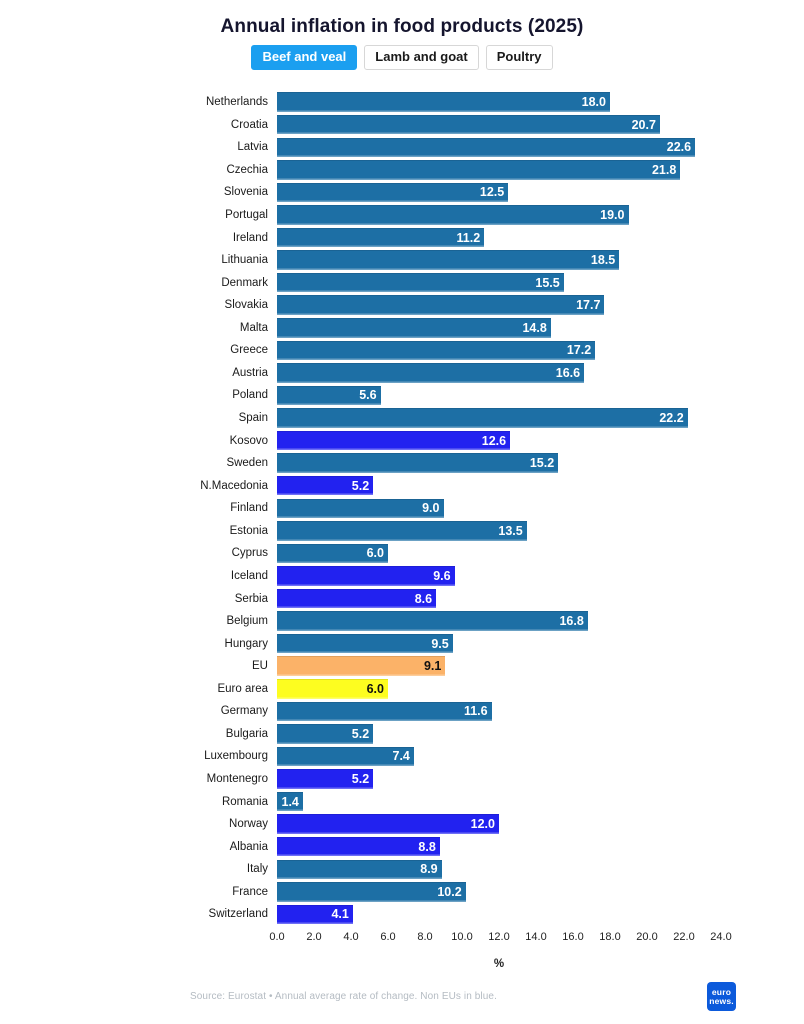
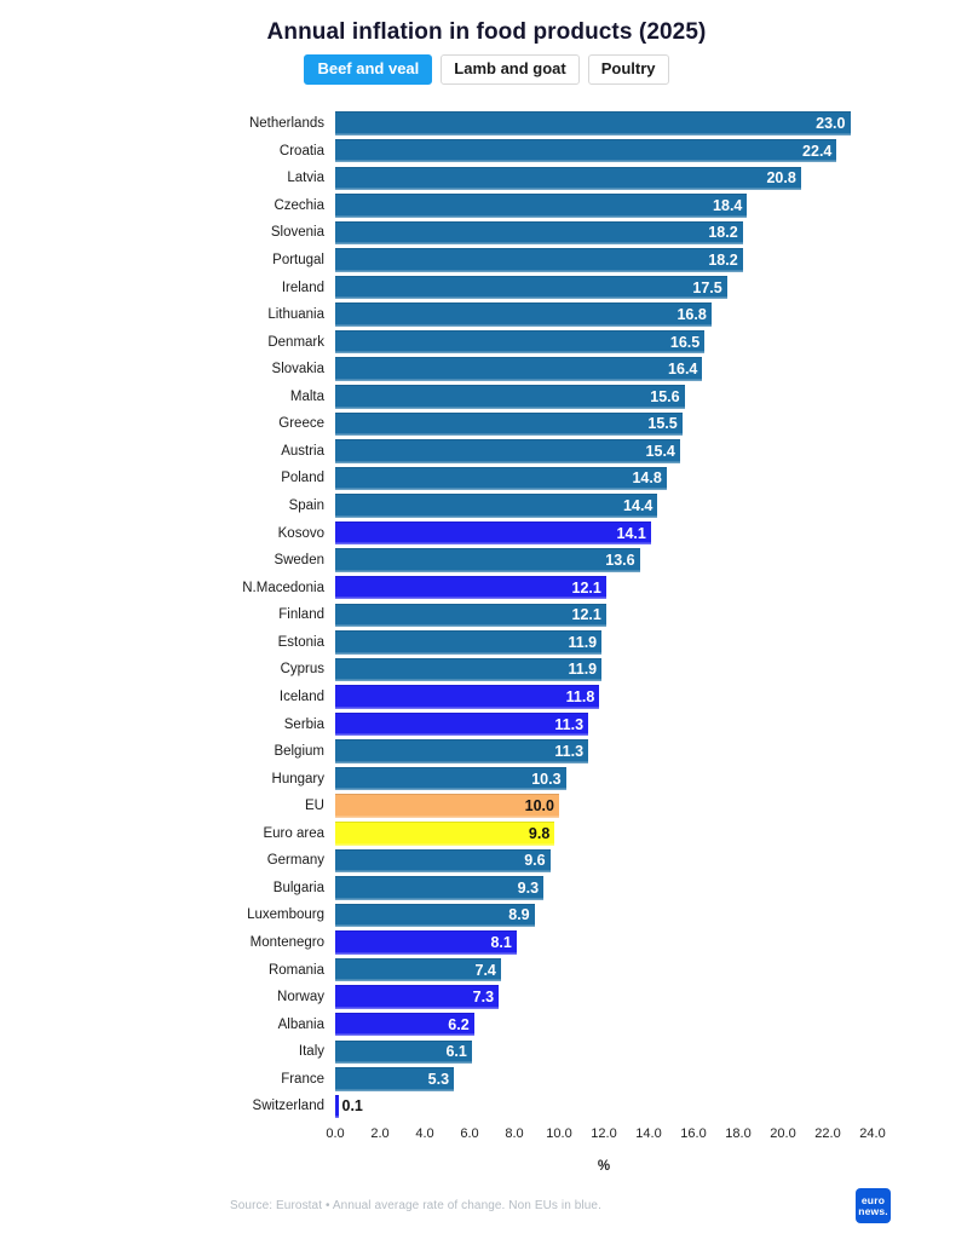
Netherlands: 18.0 -> 23.0
Croatia: 20.7 -> 22.4
Latvia: 22.6 -> 20.8
Czechia: 21.8 -> 18.4
Slovenia: 12.5 -> 18.2
Portugal: 19.0 -> 18.2
Ireland: 11.2 -> 17.5
Lithuania: 18.5 -> 16.8
Denmark: 15.5 -> 16.5
Slovakia: 17.7 -> 16.4
Malta: 14.8 -> 15.6
Greece: 17.2 -> 15.5
Austria: 16.6 -> 15.4
Poland: 5.6 -> 14.8
Spain: 22.2 -> 14.4
Kosovo: 12.6 -> 14.1
Sweden: 15.2 -> 13.6
N.Macedonia: 5.2 -> 12.1
Finland: 9.0 -> 12.1
Estonia: 13.5 -> 11.9
Cyprus: 6.0 -> 11.9
Iceland: 9.6 -> 11.8
Serbia: 8.6 -> 11.3
Belgium: 16.8 -> 11.3
Hungary: 9.5 -> 10.3
EU: 9.1 -> 10.0
Euro area: 6.0 -> 9.8
Germany: 11.6 -> 9.6
Bulgaria: 5.2 -> 9.3
Luxembourg: 7.4 -> 8.9
Montenegro: 5.2 -> 8.1
Romania: 1.4 -> 7.4
Norway: 12.0 -> 7.3
Albania: 8.8 -> 6.2
Italy: 8.9 -> 6.1
France: 10.2 -> 5.3
Switzerland: 4.1 -> 0.1
